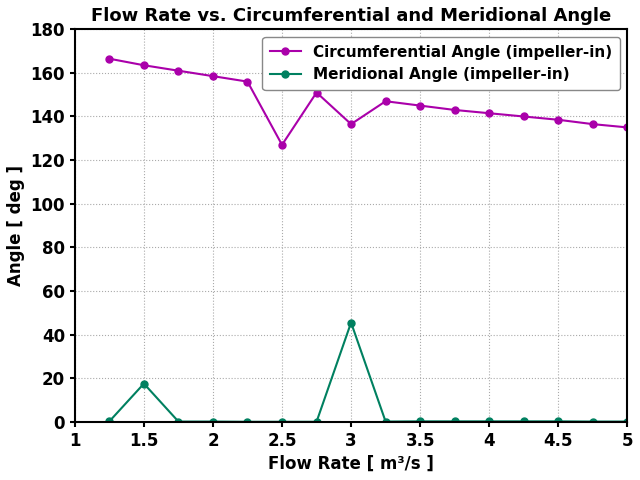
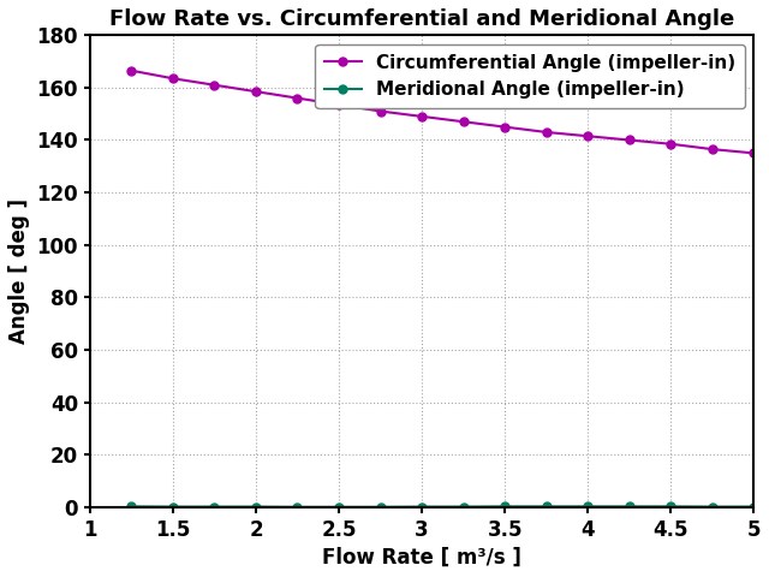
Meridional Angle (impeller-in)/1.5: 17.5 -> 0.1
Circumferential Angle (impeller-in)/2.5: 127.0 -> 153.5
Circumferential Angle (impeller-in)/3: 136.5 -> 149.0
Meridional Angle (impeller-in)/3: 45.5 -> 0.1
